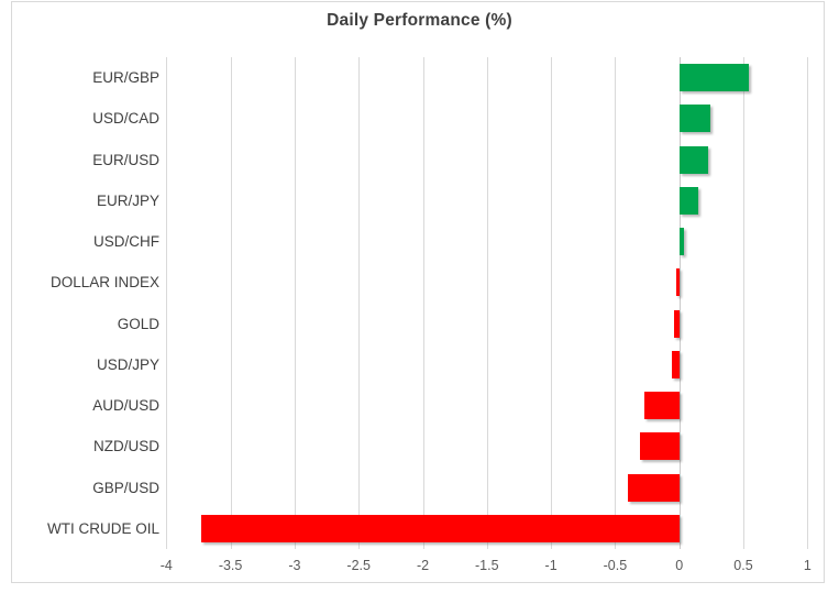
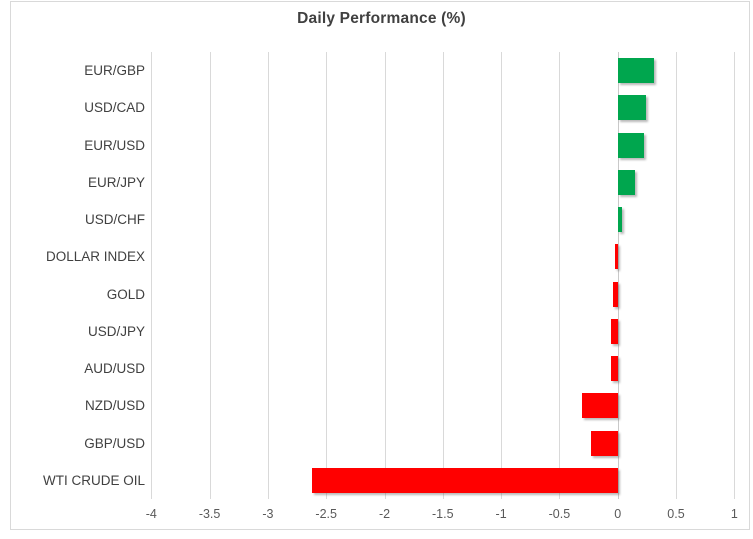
EUR/GBP: 0.54 -> 0.31
AUD/USD: -0.27 -> -0.06
GBP/USD: -0.40 -> -0.23
WTI CRUDE OIL: -3.73 -> -2.62
